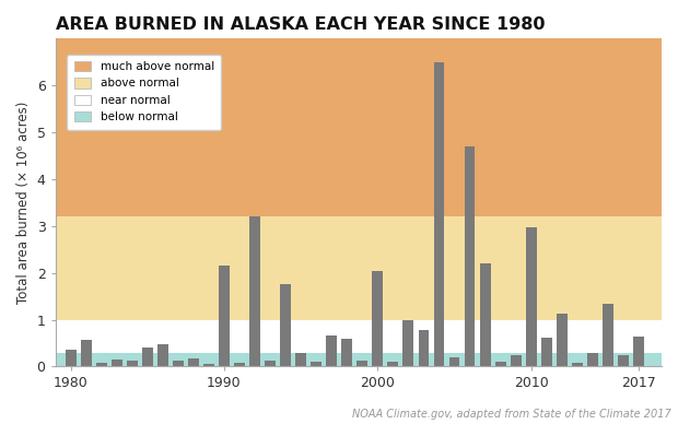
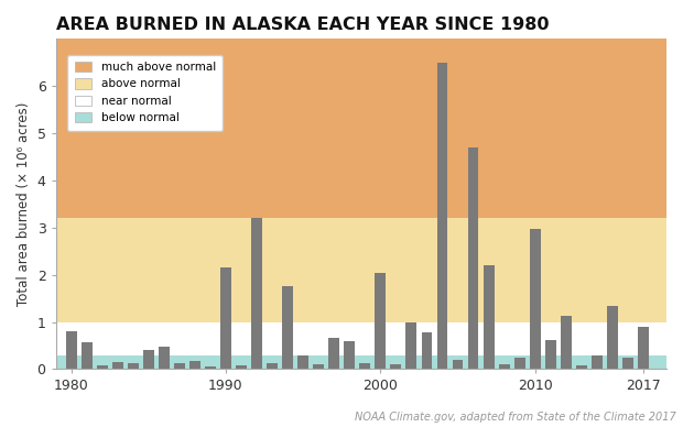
1980: 0.35 -> 0.80
2017: 0.65 -> 0.90
